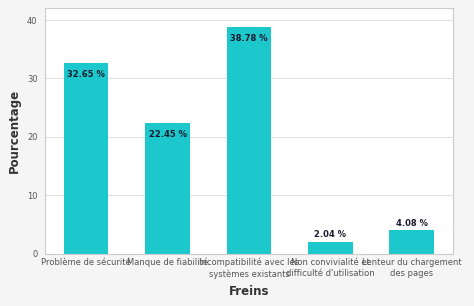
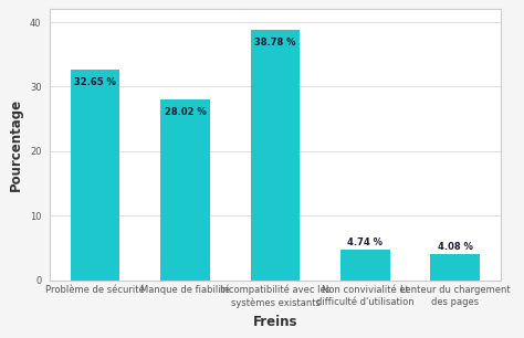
Manque de fiabilité: 22.45 -> 28.02
Non convivialité et difficulté d'utilisation: 2.04 -> 4.74
